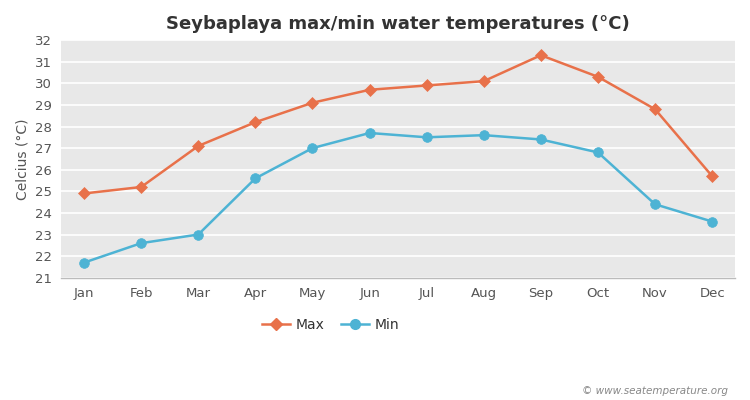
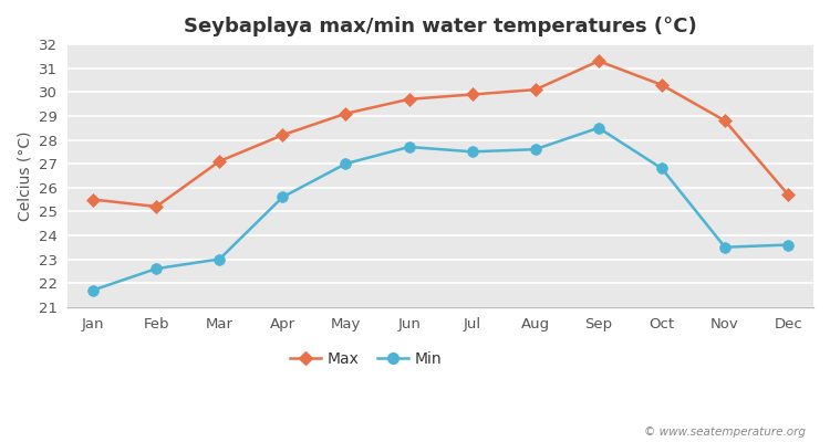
Max/Jan: 24.9 -> 25.5
Min/Sep: 27.4 -> 28.5
Min/Nov: 24.4 -> 23.5
